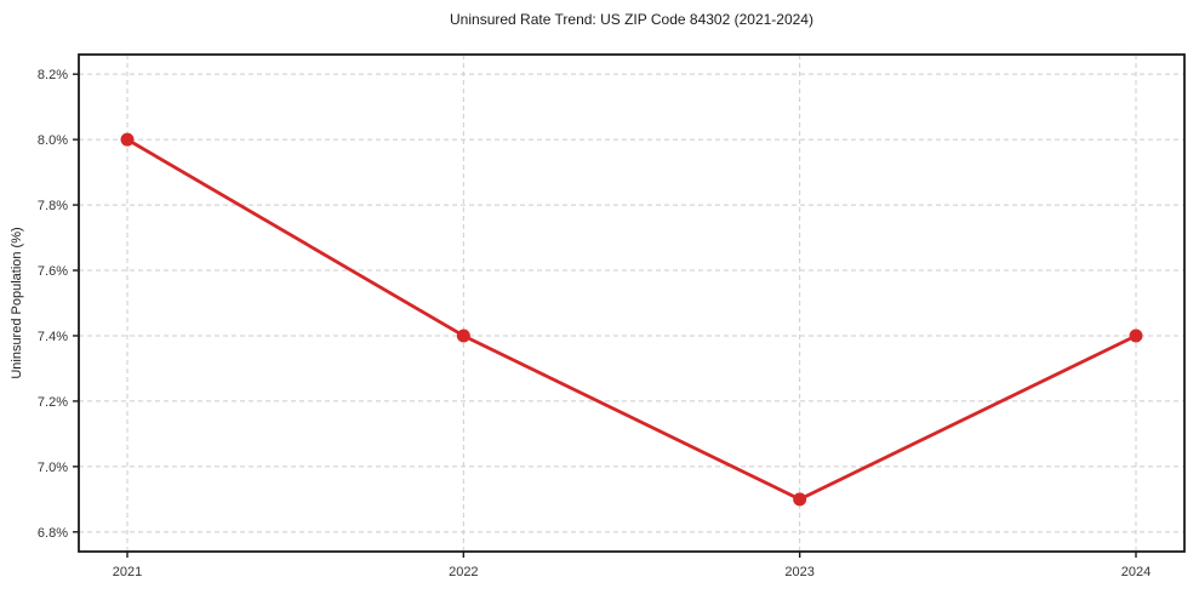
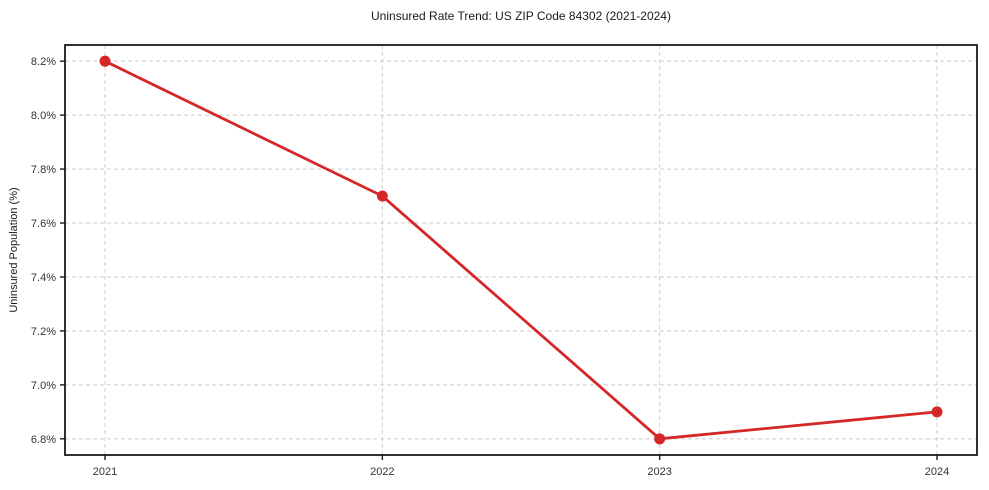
2021: 8.0% -> 8.2%
2022: 7.4% -> 7.7%
2023: 6.9% -> 6.8%
2024: 7.4% -> 6.9%
